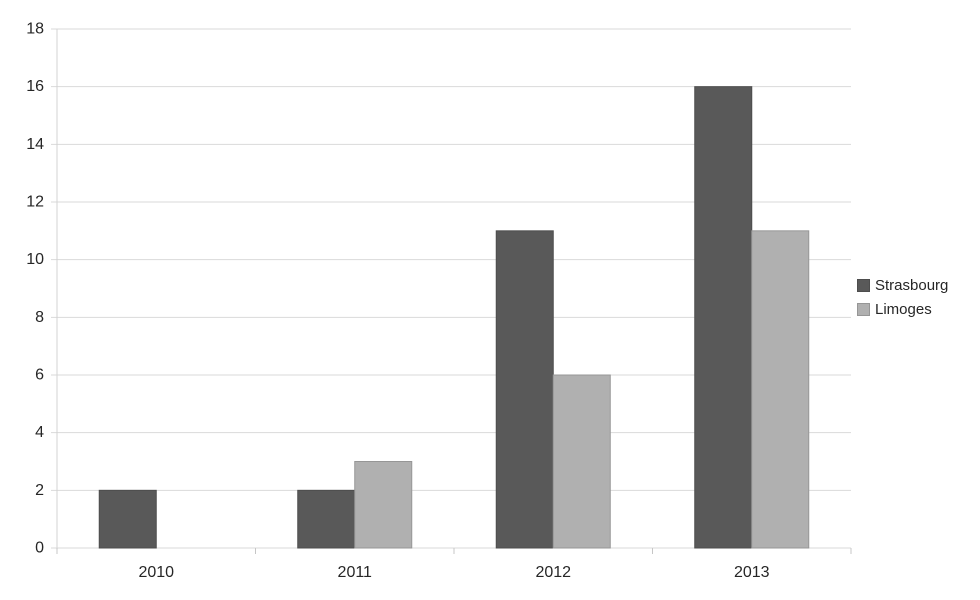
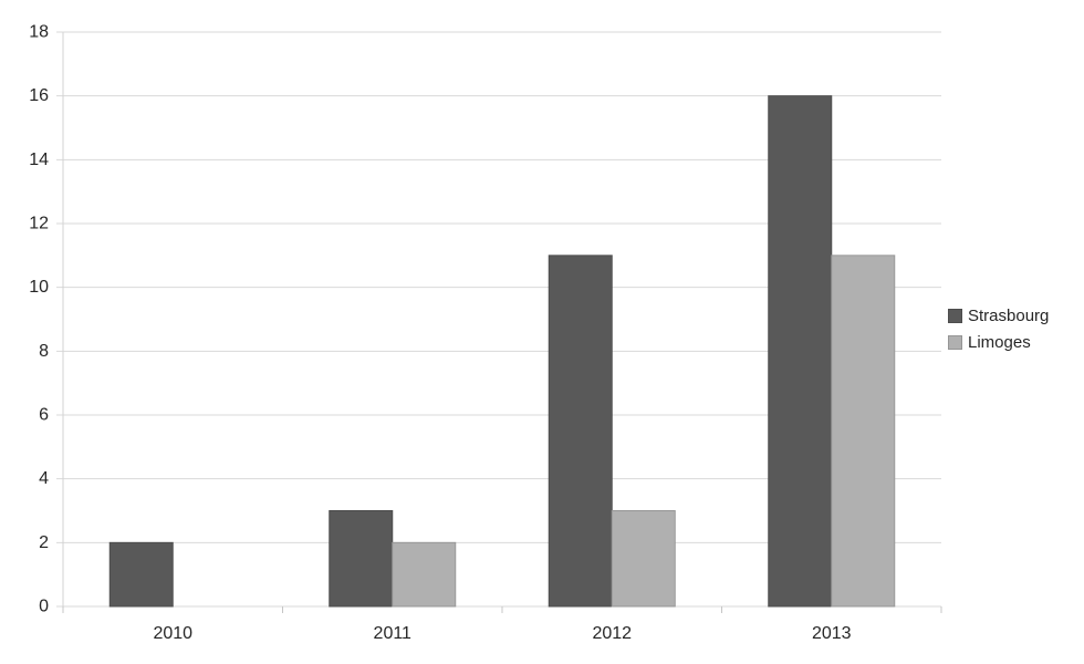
Strasbourg/2011: 2 -> 3
Limoges/2011: 3 -> 2
Limoges/2012: 6 -> 3
